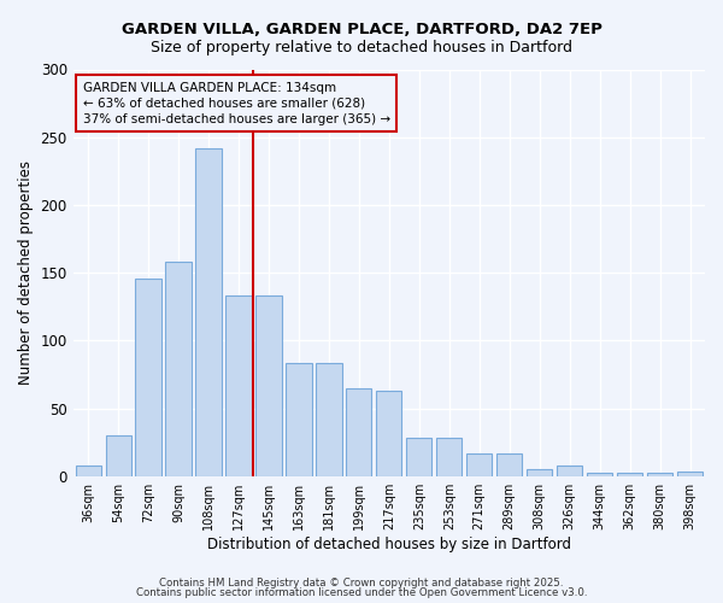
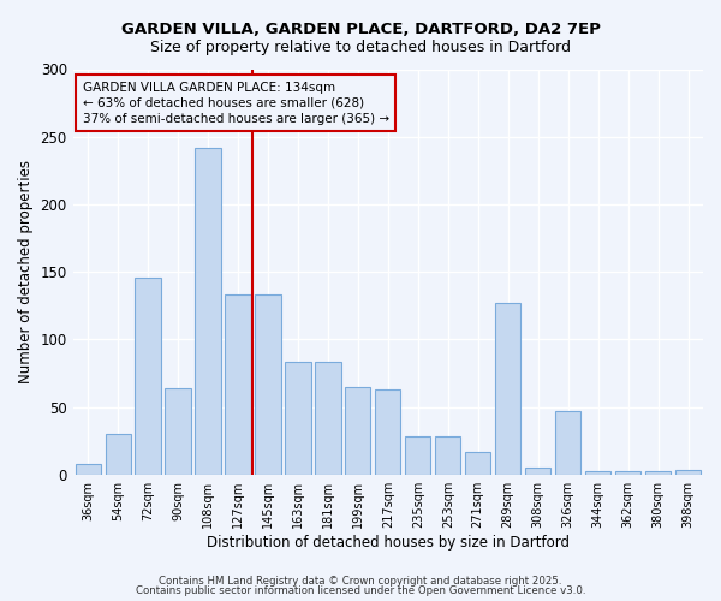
90sqm: 158 -> 64
289sqm: 17 -> 127
326sqm: 8 -> 47
